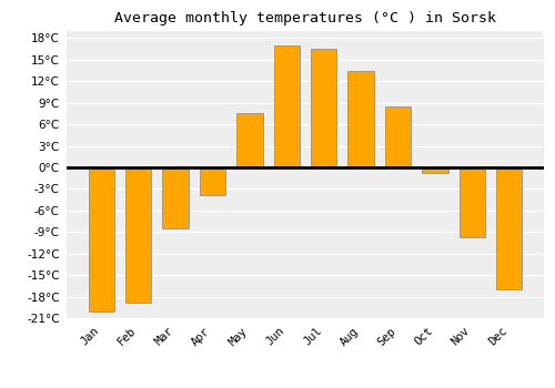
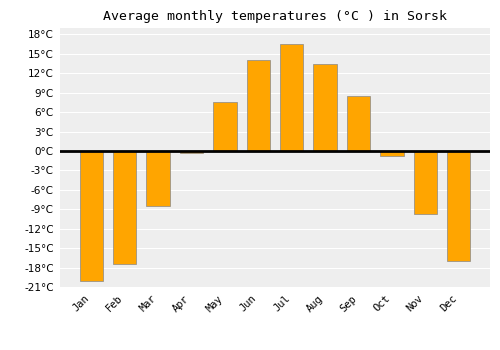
Feb: -18.8°C -> -17.5°C
Apr: -3.8°C -> -0.3°C
Jun: 17.0°C -> 14.0°C
